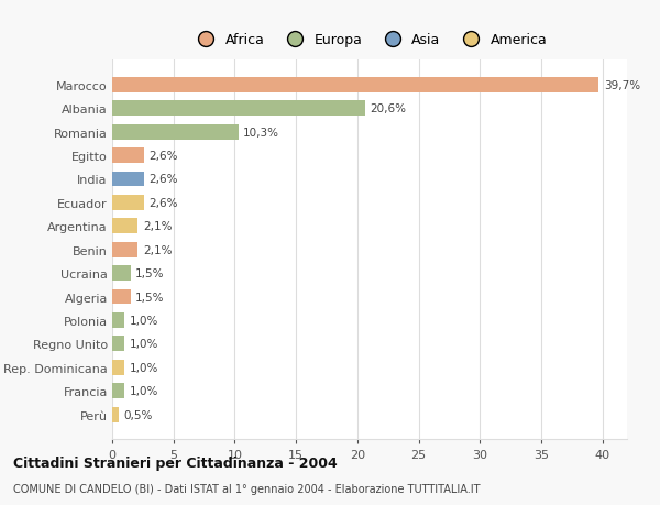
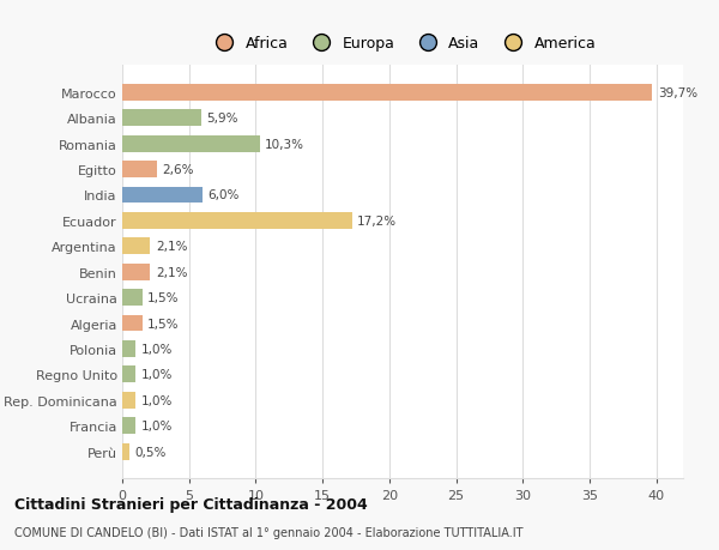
Albania: 20,6% -> 5,9%
India: 2,6% -> 6,0%
Ecuador: 2,6% -> 17,2%
